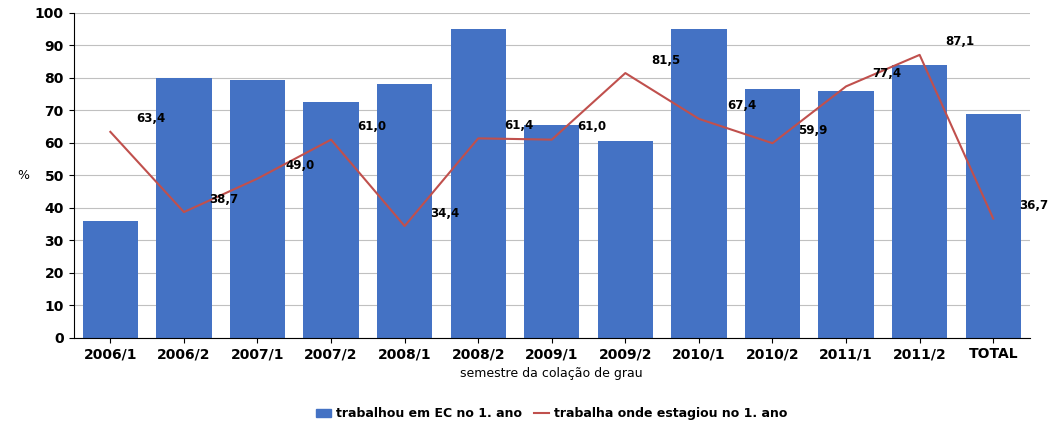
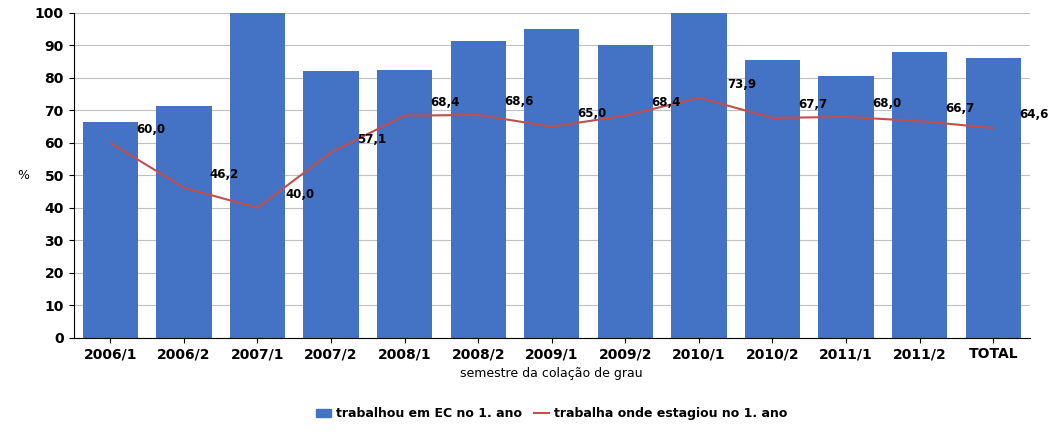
trabalhou em EC no 1. ano/2006/1: 36.0 -> 66.5
trabalha onde estagiou no 1. ano/2006/1: 63,4 -> 60,0
trabalhou em EC no 1. ano/2006/2: 80.0 -> 71.5
trabalha onde estagiou no 1. ano/2006/2: 38,7 -> 46,2
trabalhou em EC no 1. ano/2007/1: 79.5 -> 100.0
trabalha onde estagiou no 1. ano/2007/1: 49,0 -> 40,0
trabalhou em EC no 1. ano/2007/2: 72.5 -> 82.0
trabalha onde estagiou no 1. ano/2007/2: 61,0 -> 57,1
trabalhou em EC no 1. ano/2008/1: 78.0 -> 82.5
trabalha onde estagiou no 1. ano/2008/1: 34,4 -> 68,4
trabalhou em EC no 1. ano/2008/2: 95.0 -> 91.5
trabalha onde estagiou no 1. ano/2008/2: 61,4 -> 68,6
trabalhou em EC no 1. ano/2009/1: 65.5 -> 95.0
trabalha onde estagiou no 1. ano/2009/1: 61,0 -> 65,0
trabalhou em EC no 1. ano/2009/2: 60.5 -> 90.0
trabalha onde estagiou no 1. ano/2009/2: 81,5 -> 68,4
trabalhou em EC no 1. ano/2010/1: 95.0 -> 100.0
trabalha onde estagiou no 1. ano/2010/1: 67,4 -> 73,9
trabalhou em EC no 1. ano/2010/2: 76.5 -> 85.5
trabalha onde estagiou no 1. ano/2010/2: 59,9 -> 67,7
trabalhou em EC no 1. ano/2011/1: 76.0 -> 80.5
trabalha onde estagiou no 1. ano/2011/1: 77,4 -> 68,0
trabalhou em EC no 1. ano/2011/2: 84.0 -> 88.0
trabalha onde estagiou no 1. ano/2011/2: 87,1 -> 66,7
trabalhou em EC no 1. ano/TOTAL: 69.0 -> 86.0
trabalha onde estagiou no 1. ano/TOTAL: 36,7 -> 64,6
